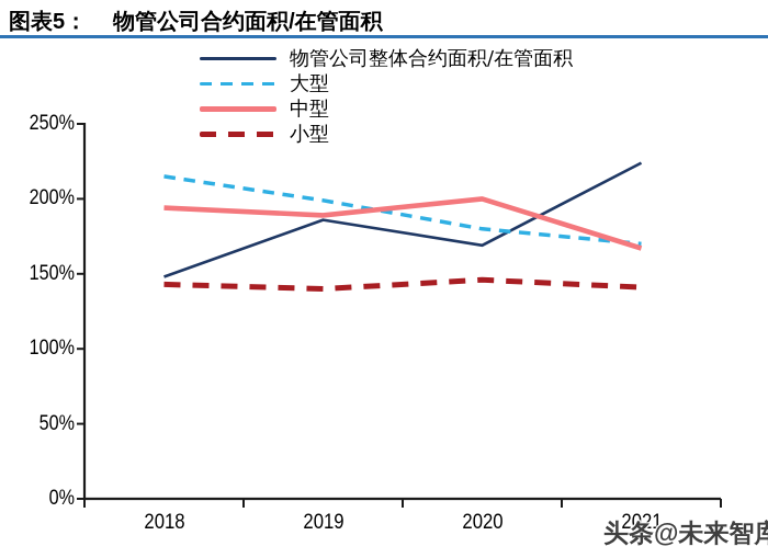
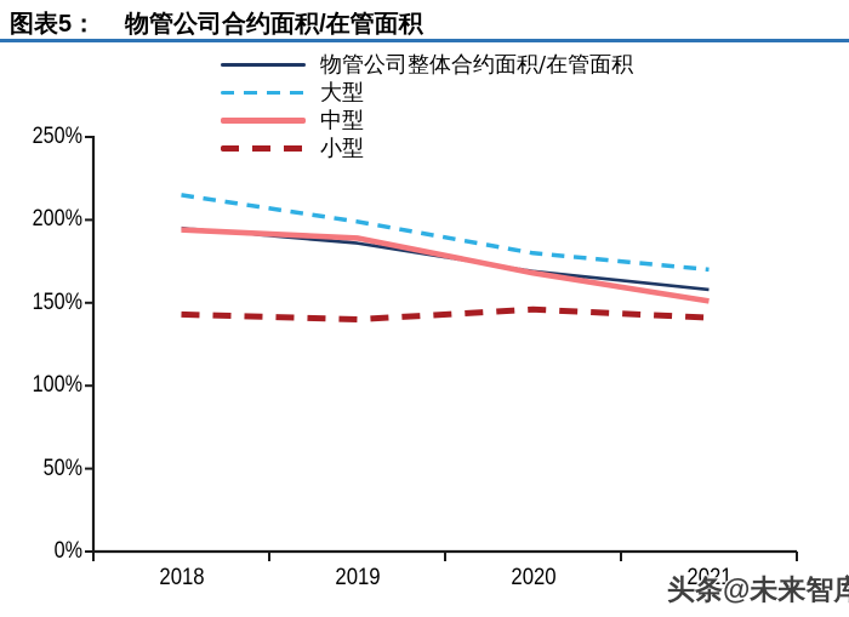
物管公司整体合约面积/在管面积/2018: 148% -> 195%
中型/2020: 200% -> 168%
物管公司整体合约面积/在管面积/2021: 224% -> 158%
中型/2021: 167% -> 151%
